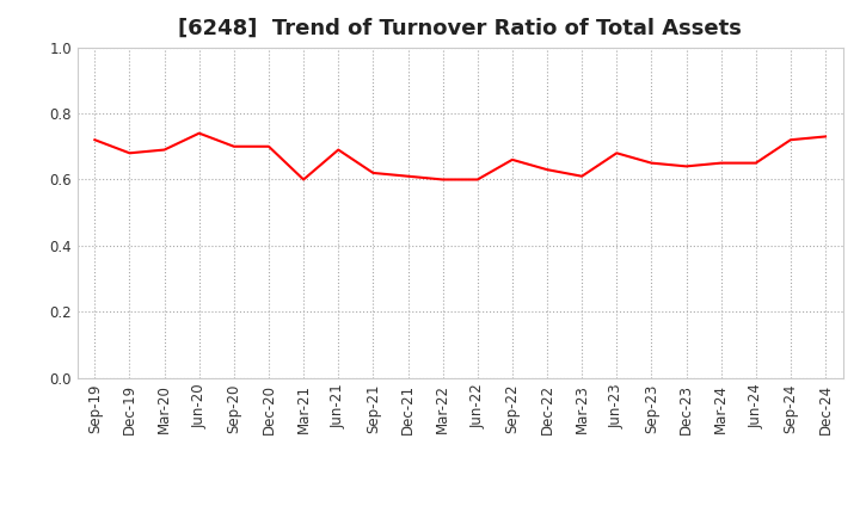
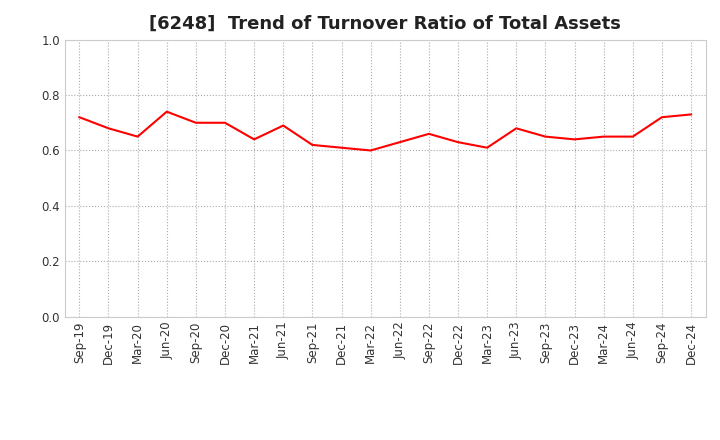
Mar-20: 0.69 -> 0.65
Mar-21: 0.60 -> 0.64
Jun-22: 0.60 -> 0.63
